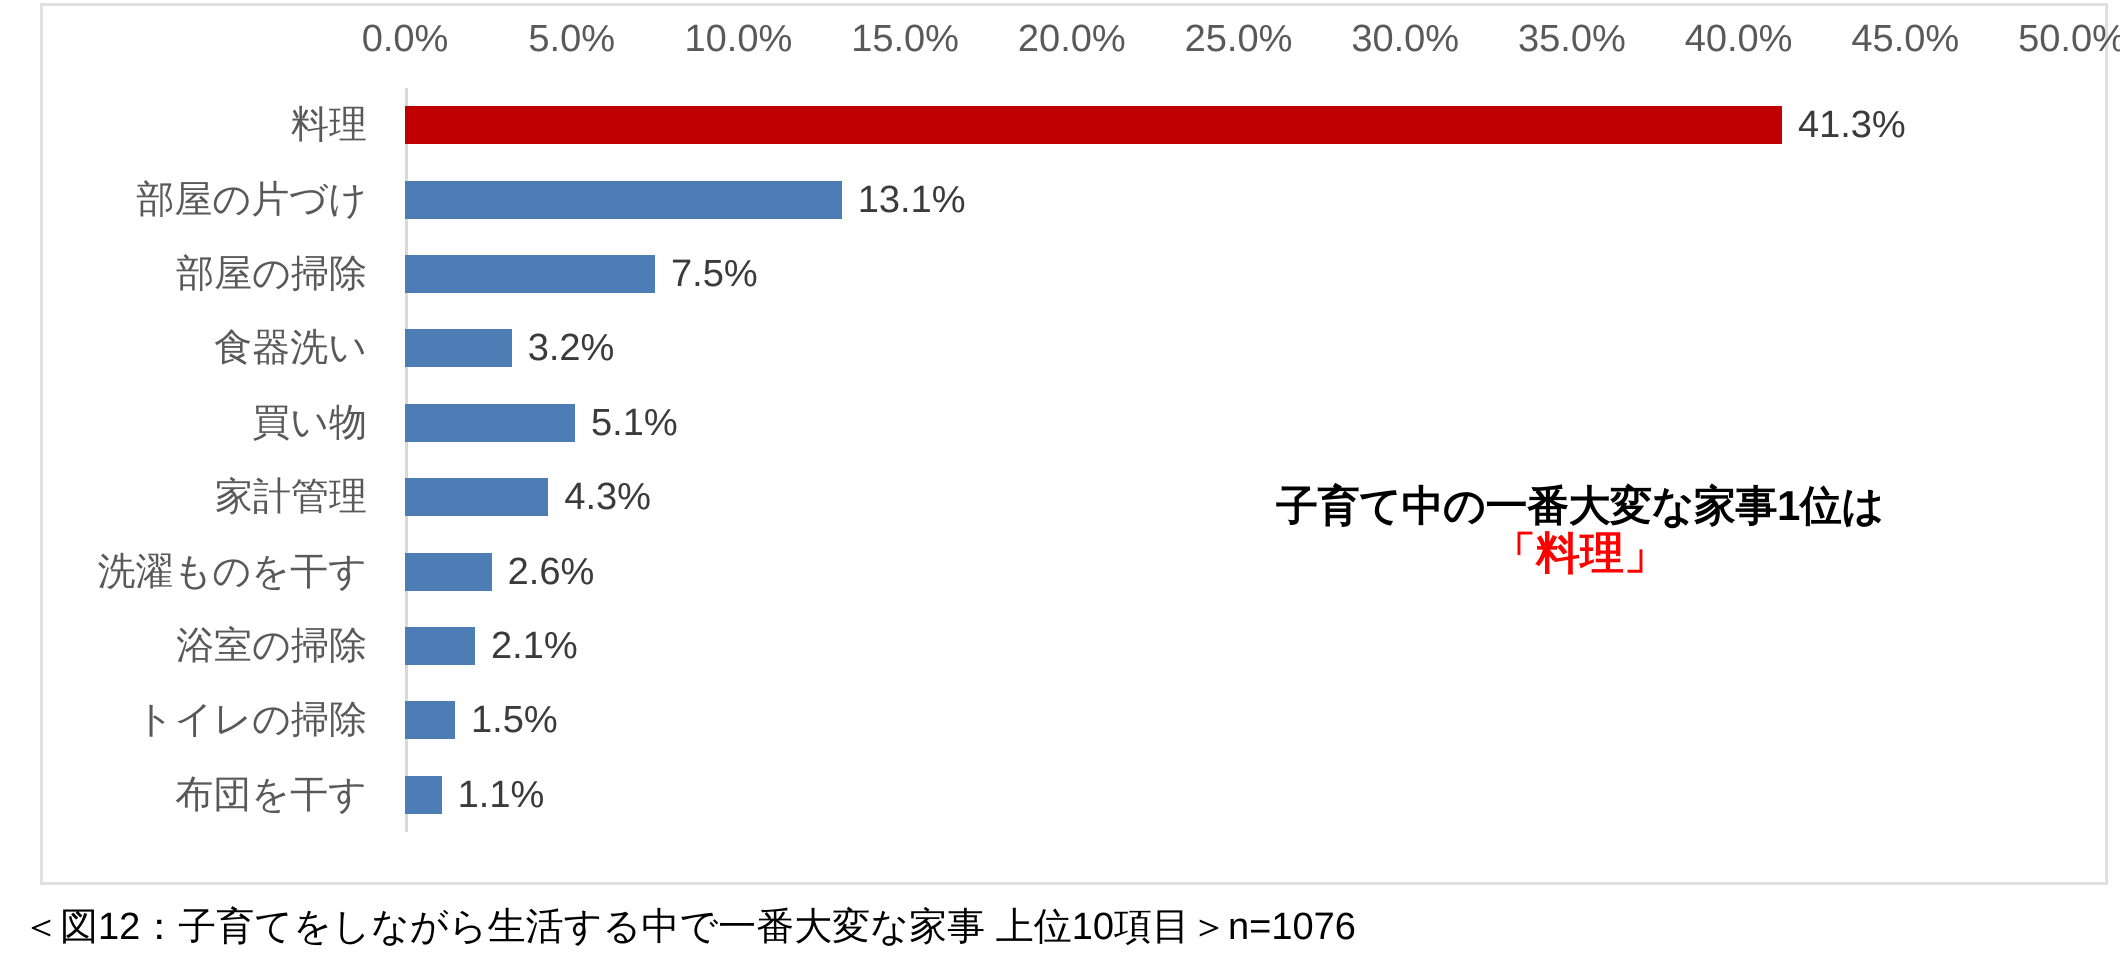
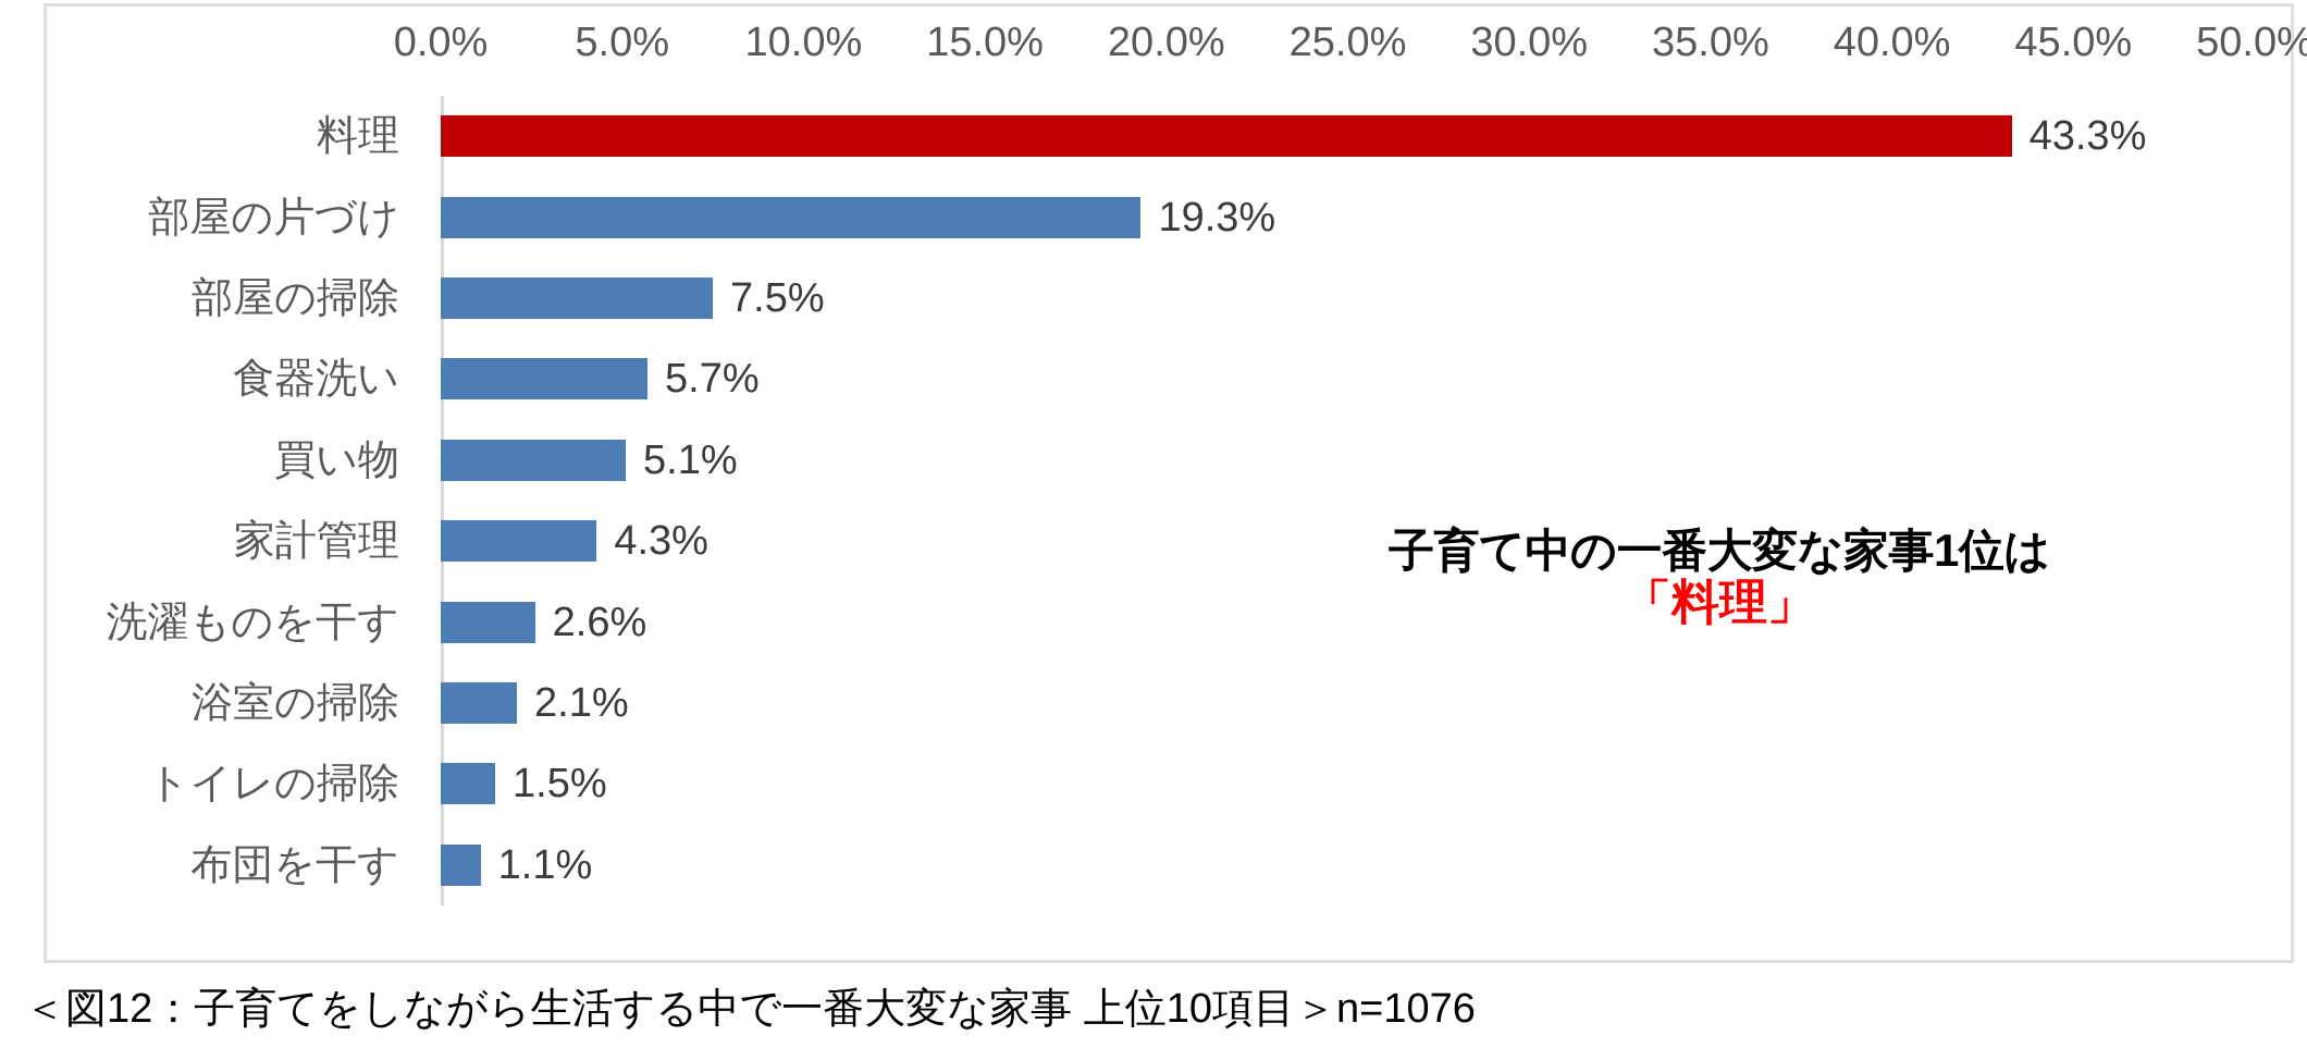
料理: 41.3% -> 43.3%
部屋の片づけ: 13.1% -> 19.3%
食器洗い: 3.2% -> 5.7%
